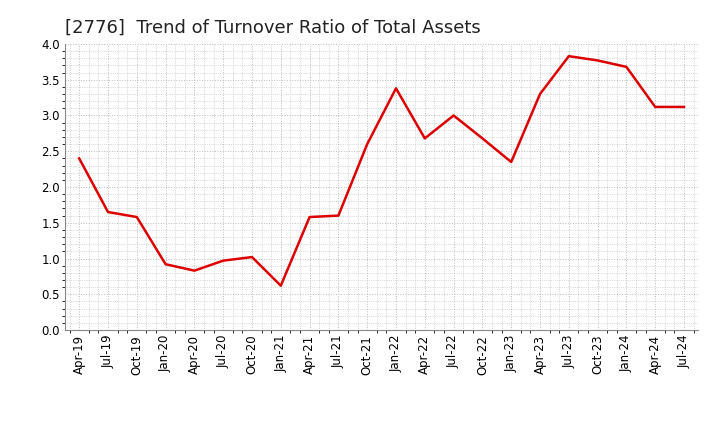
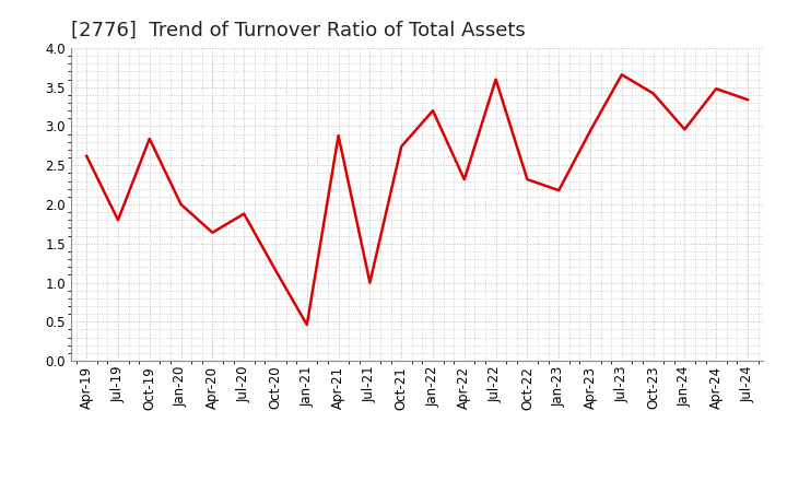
Apr-19: 2.40 -> 2.62
Jul-19: 1.65 -> 1.80
Oct-19: 1.58 -> 2.84
Jan-20: 0.92 -> 2.00
Apr-20: 0.83 -> 1.64
Jul-20: 0.97 -> 1.88
Oct-20: 1.02 -> 1.16
Jan-21: 0.62 -> 0.46
Apr-21: 1.58 -> 2.88
Jul-21: 1.60 -> 1.00
Oct-21: 2.60 -> 2.74
Jan-22: 3.38 -> 3.20
Apr-22: 2.68 -> 2.32
Jul-22: 3.00 -> 3.60
Oct-22: 2.68 -> 2.32
Jan-23: 2.35 -> 2.18
Apr-23: 3.30 -> 2.94
Jul-23: 3.83 -> 3.66
Oct-23: 3.77 -> 3.42
Jan-24: 3.68 -> 2.96
Apr-24: 3.12 -> 3.48
Jul-24: 3.12 -> 3.34
